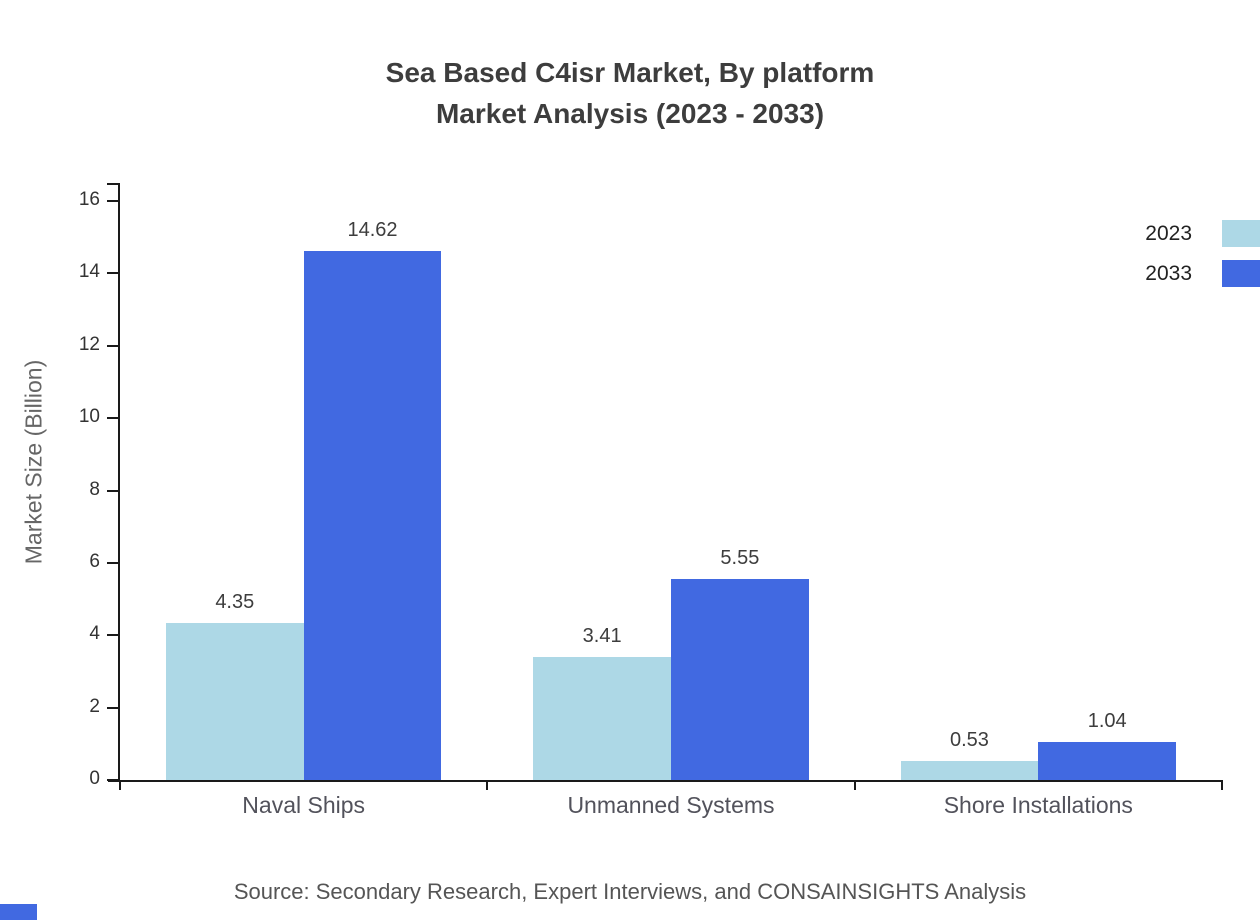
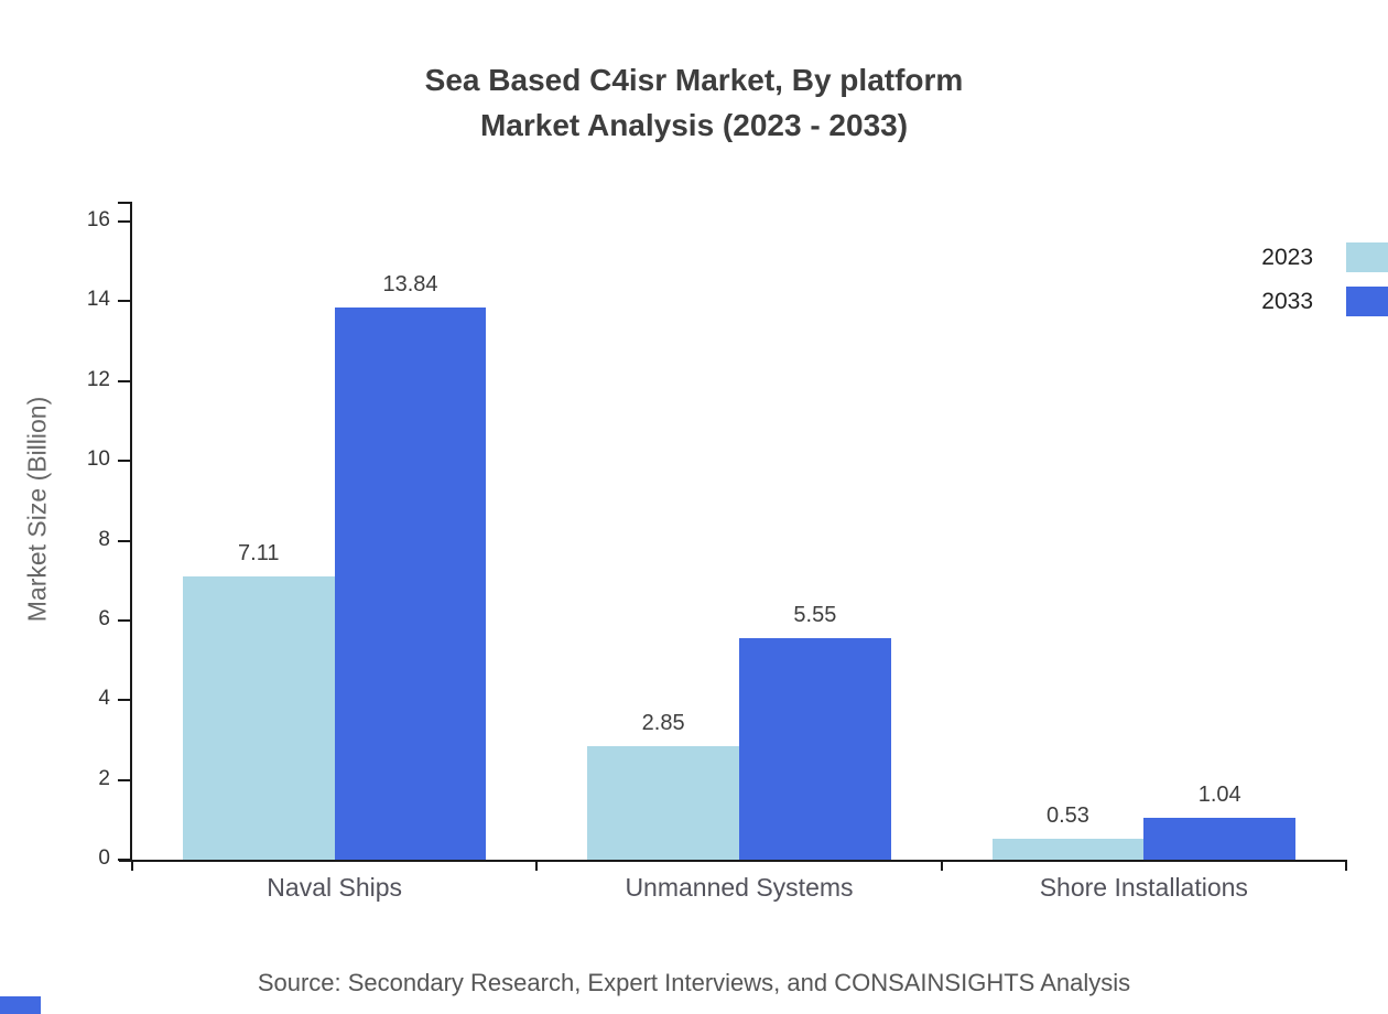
2023/Naval Ships: 4.35 -> 7.11
2033/Naval Ships: 14.62 -> 13.84
2023/Unmanned Systems: 3.41 -> 2.85
